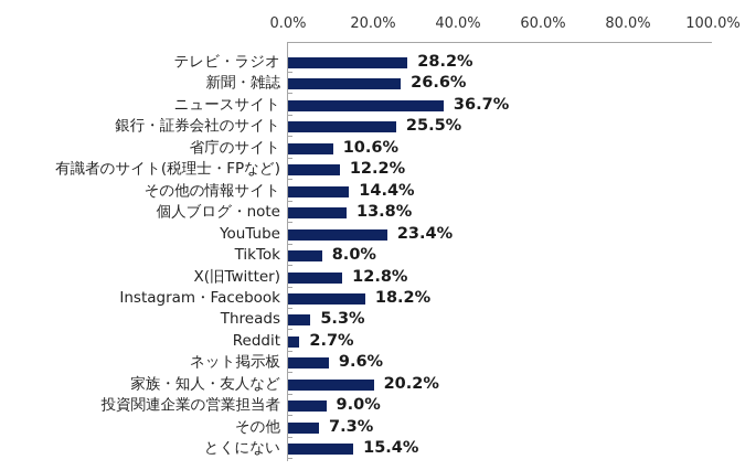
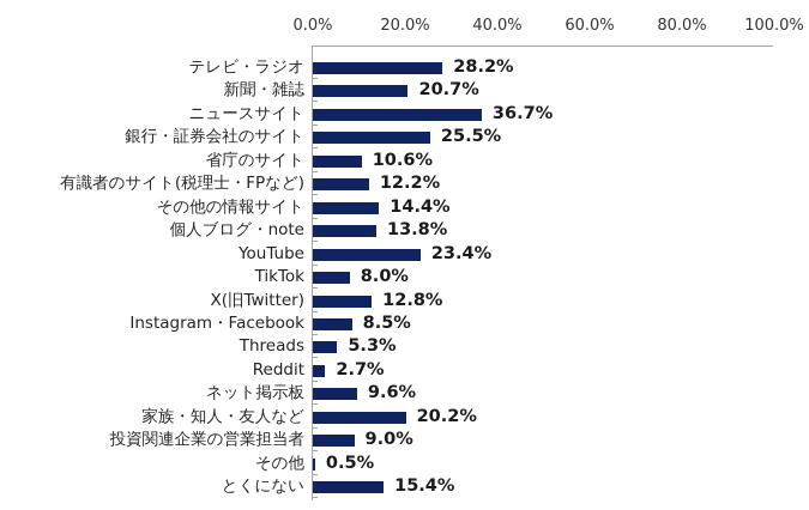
新聞・雑誌: 26.6% -> 20.7%
Instagram・Facebook: 18.2% -> 8.5%
その他: 7.3% -> 0.5%
